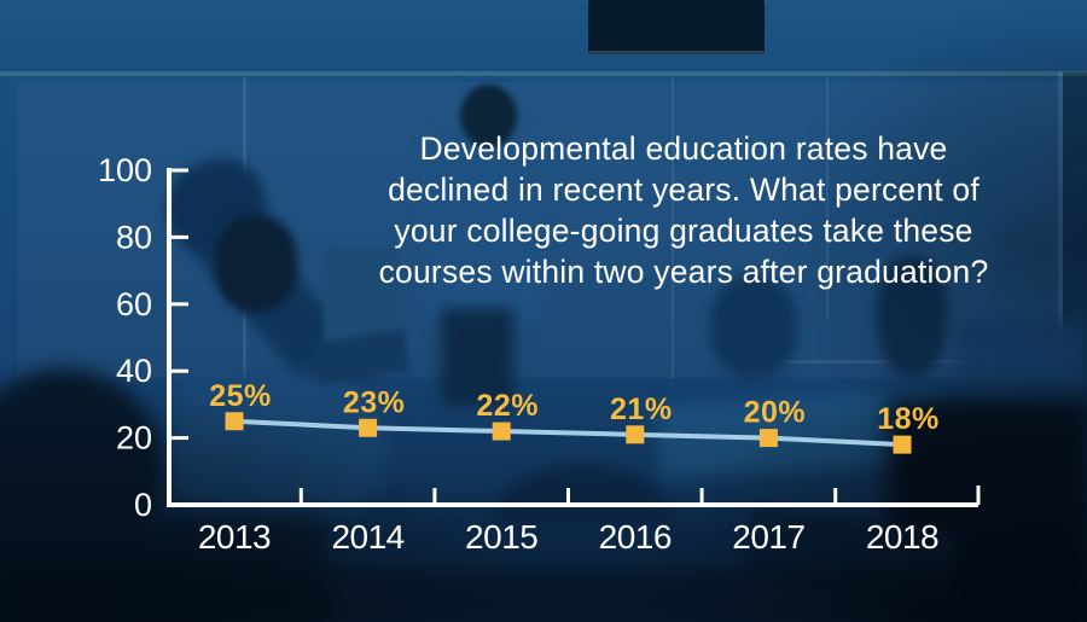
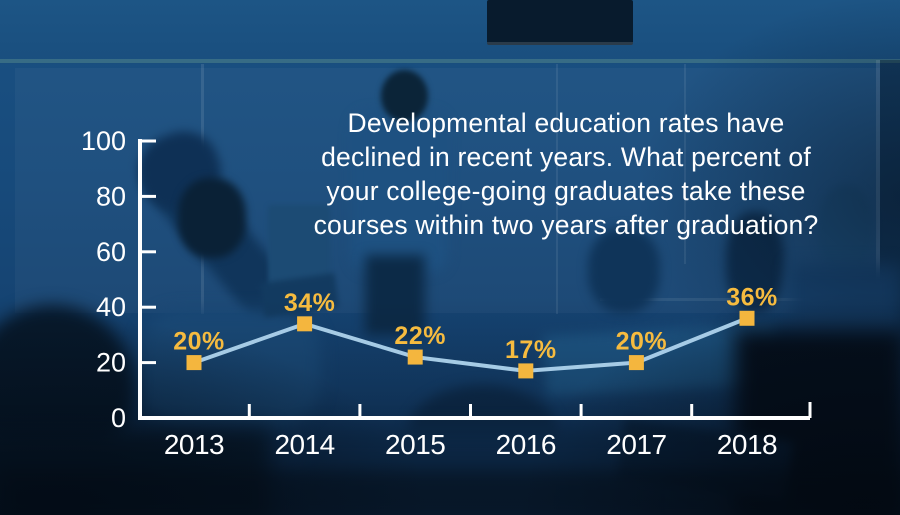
2013: 25% -> 20%
2014: 23% -> 34%
2016: 21% -> 17%
2018: 18% -> 36%
